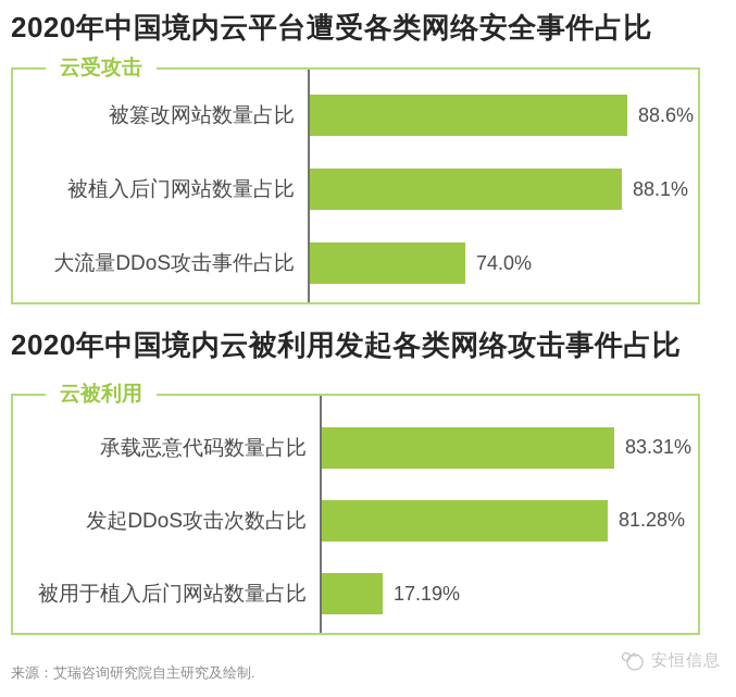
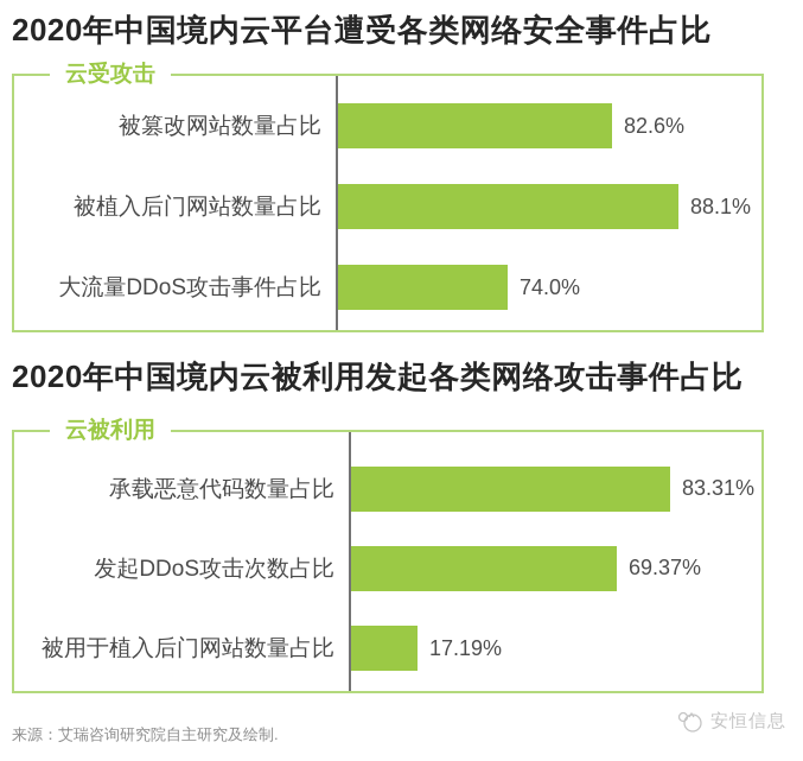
2020年中国境内云平台遭受各类网络安全事件占比/被篡改网站数量占比: 88.6% -> 82.6%
2020年中国境内云被利用发起各类网络攻击事件占比/发起DDoS攻击次数占比: 81.28% -> 69.37%
